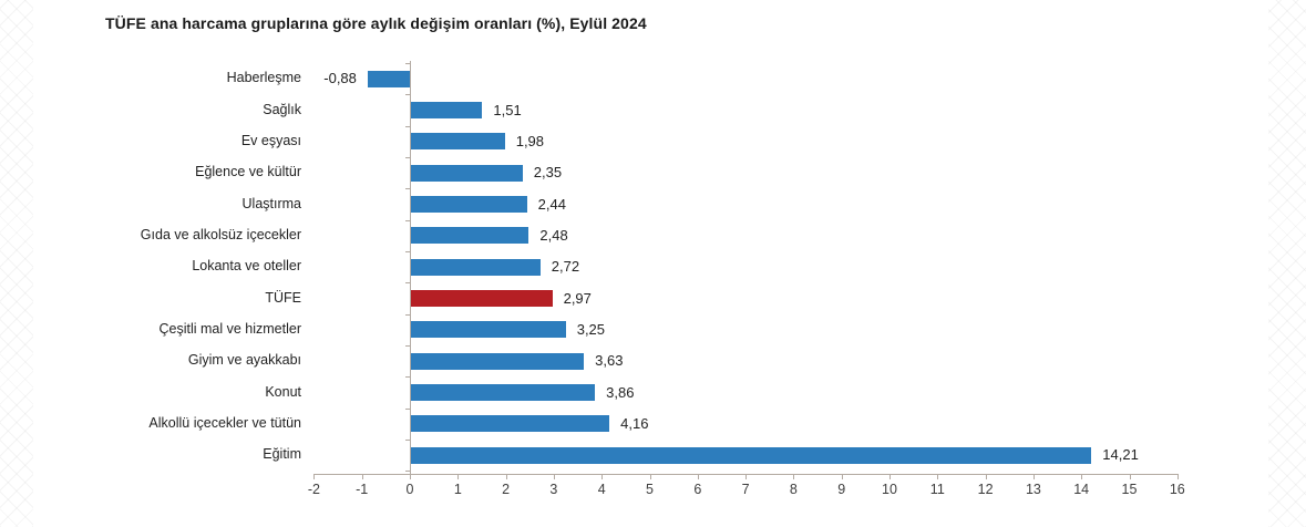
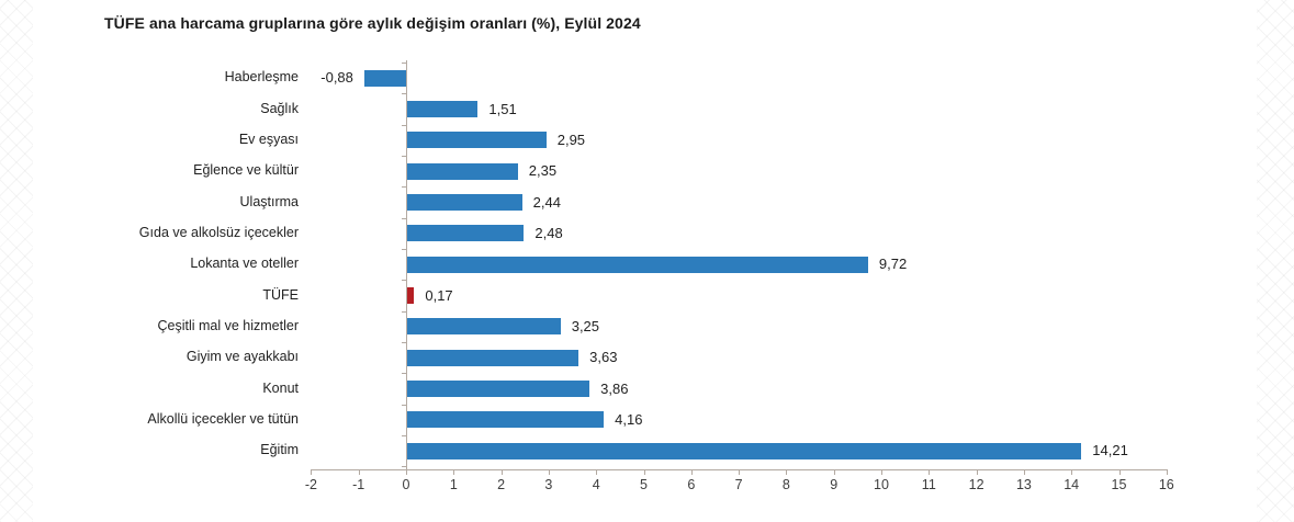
Ev eşyası: 1,98 -> 2,95
Lokanta ve oteller: 2,72 -> 9,72
TÜFE: 2,97 -> 0,17
